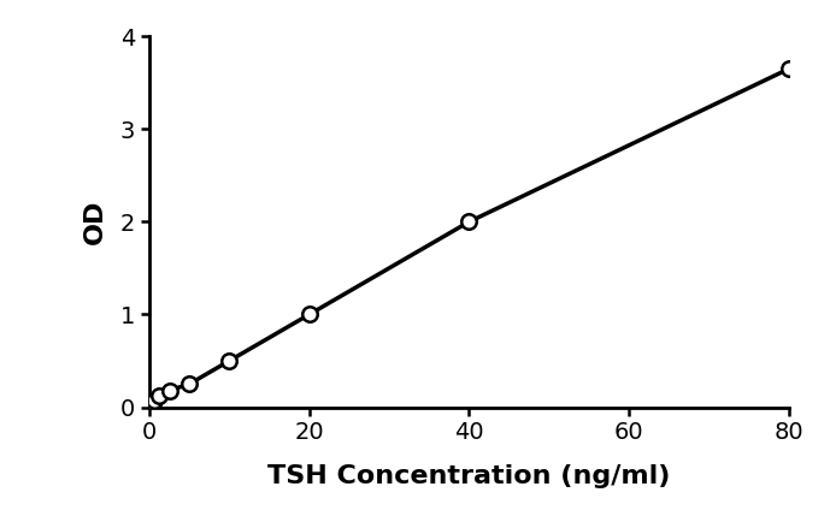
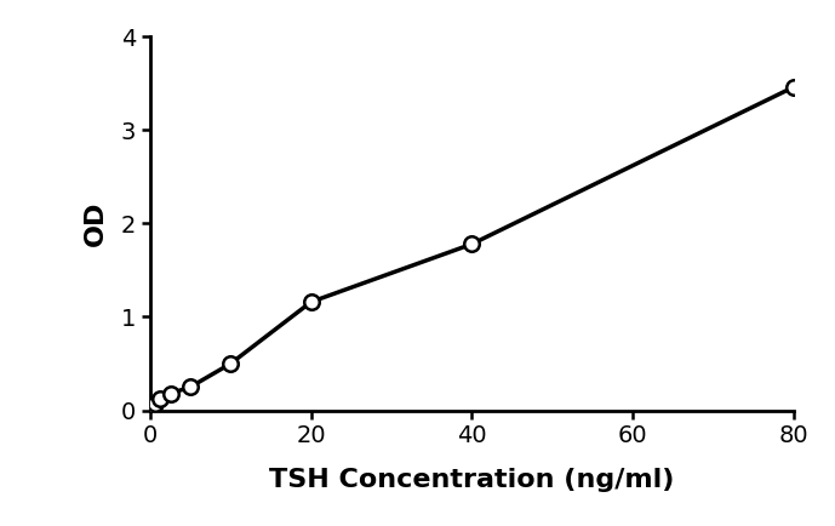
20: 1.00 -> 1.16
40: 2.00 -> 1.78
80: 3.65 -> 3.46
